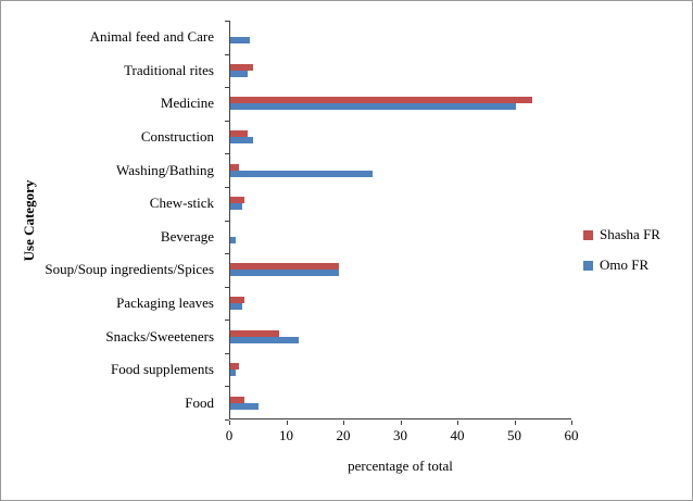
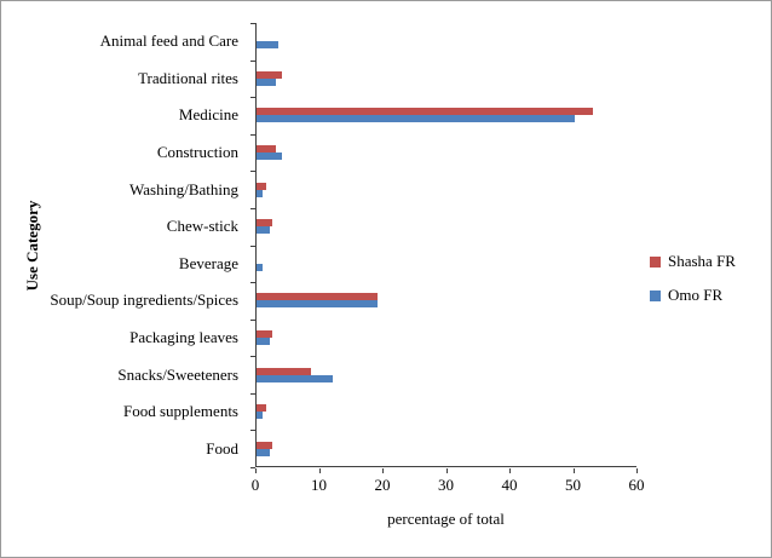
Omo FR/Washing/Bathing: 25 -> 1
Omo FR/Food: 5 -> 2
